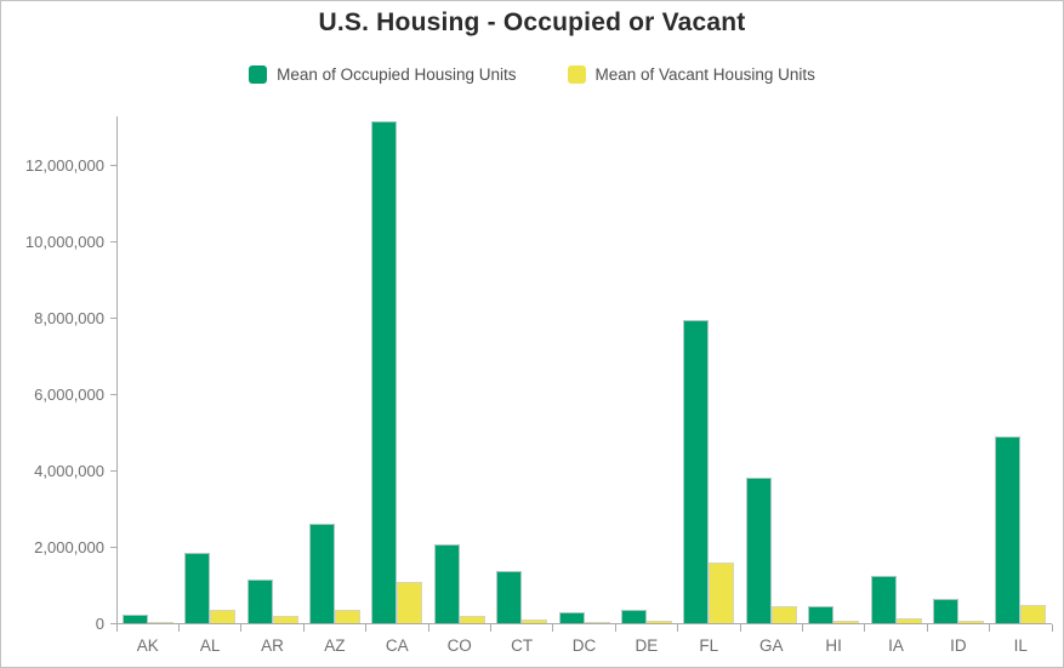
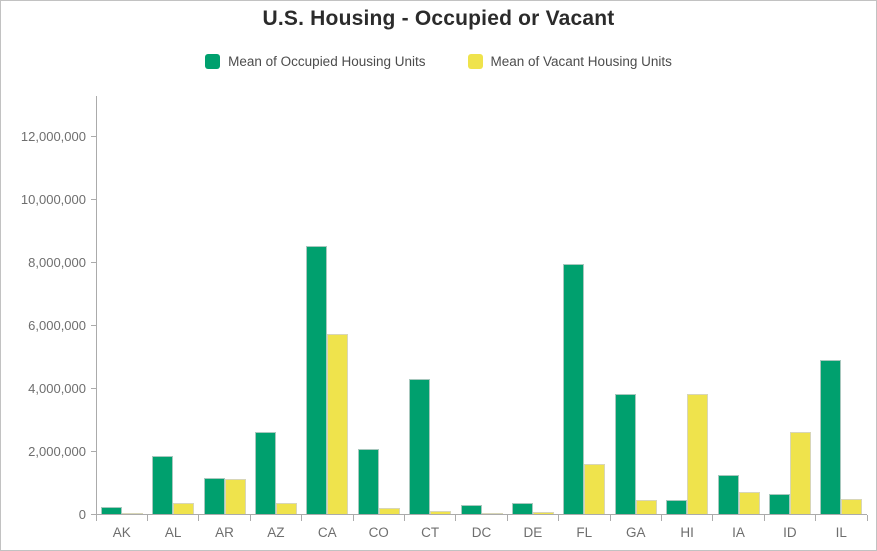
Mean of Vacant Housing Units/AR: 200000 -> 1100000
Mean of Occupied Housing Units/CA: 13200000 -> 8500000
Mean of Vacant Housing Units/CA: 1100000 -> 5700000
Mean of Occupied Housing Units/CT: 1400000 -> 4300000
Mean of Vacant Housing Units/HI: 100000 -> 3800000
Mean of Vacant Housing Units/IA: 100000 -> 700000
Mean of Vacant Housing Units/ID: 100000 -> 2600000
